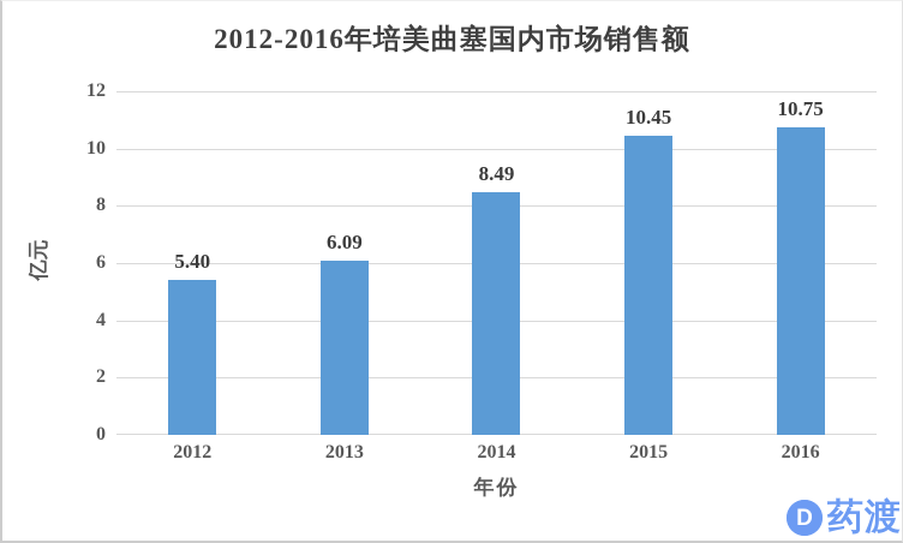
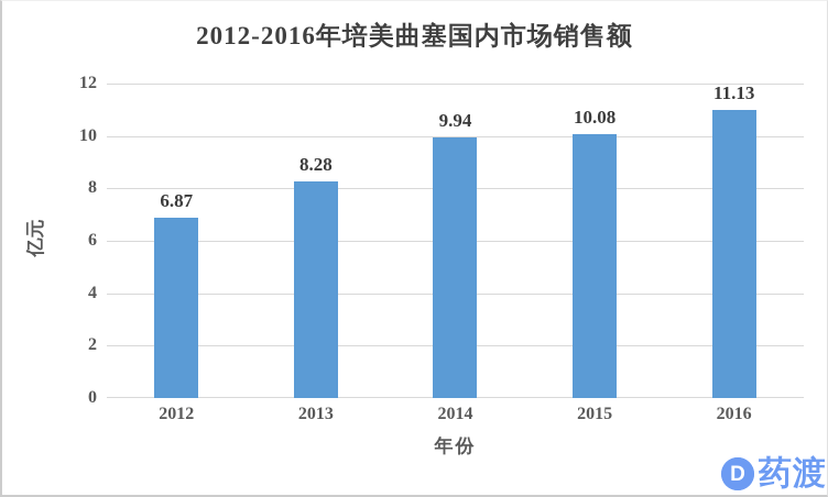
2012: 5.40 -> 6.87
2013: 6.09 -> 8.28
2014: 8.49 -> 9.94
2015: 10.45 -> 10.08
2016: 10.75 -> 11.13
